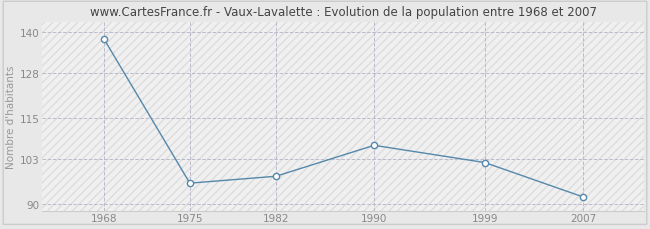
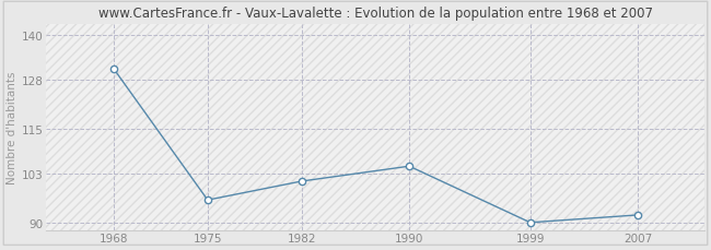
1968: 138 -> 131
1982: 98 -> 101
1990: 107 -> 105
1999: 102 -> 90
